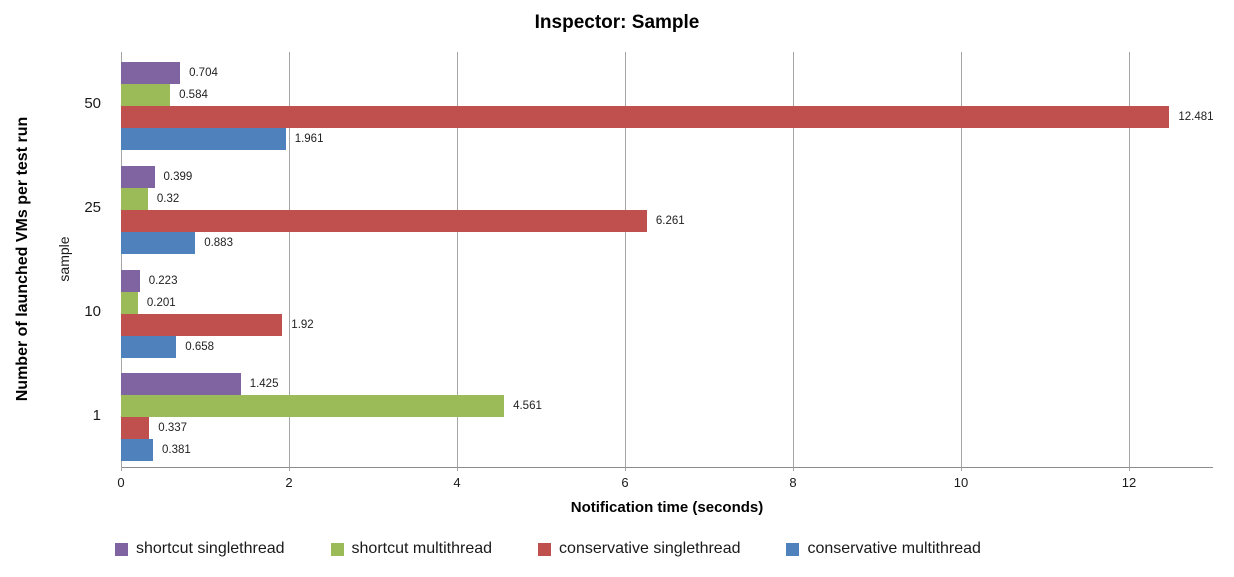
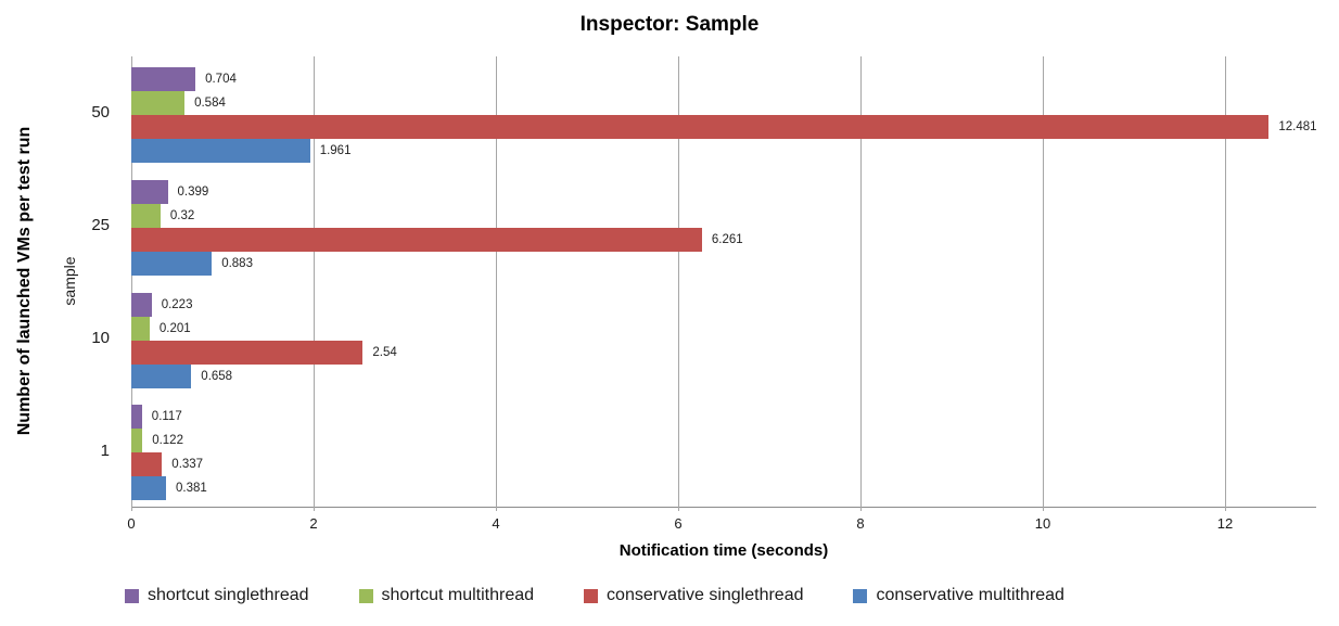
conservative singlethread/10: 1.92 -> 2.54
shortcut singlethread/1: 1.425 -> 0.117
shortcut multithread/1: 4.561 -> 0.122
